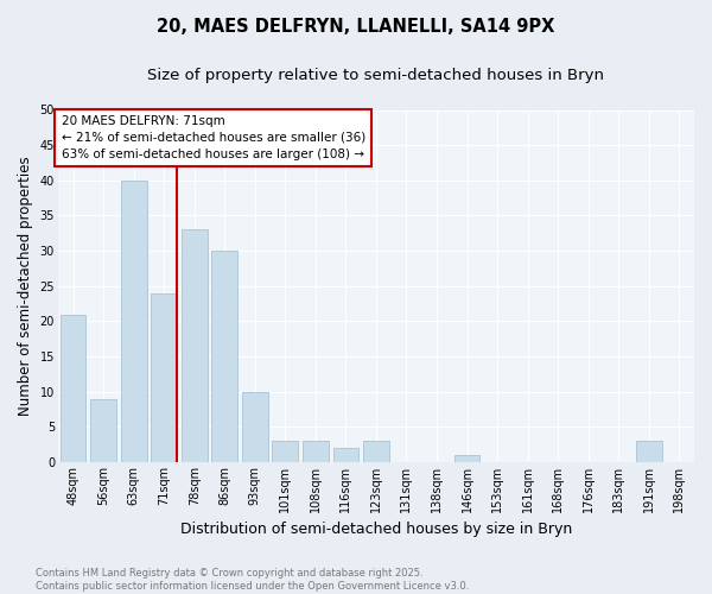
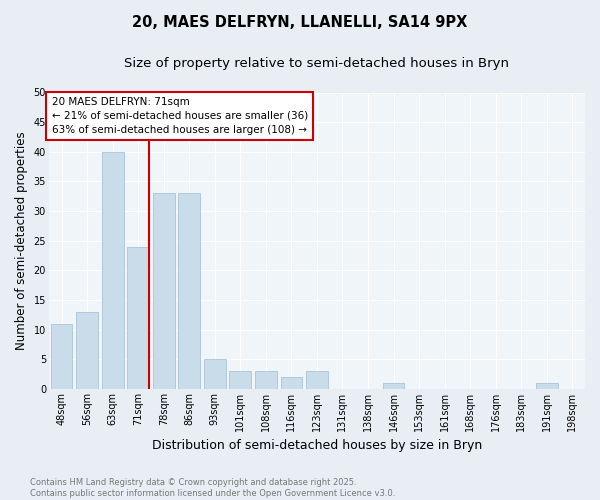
48sqm: 21 -> 11
56sqm: 9 -> 13
86sqm: 30 -> 33
93sqm: 10 -> 5
191sqm: 3 -> 1
